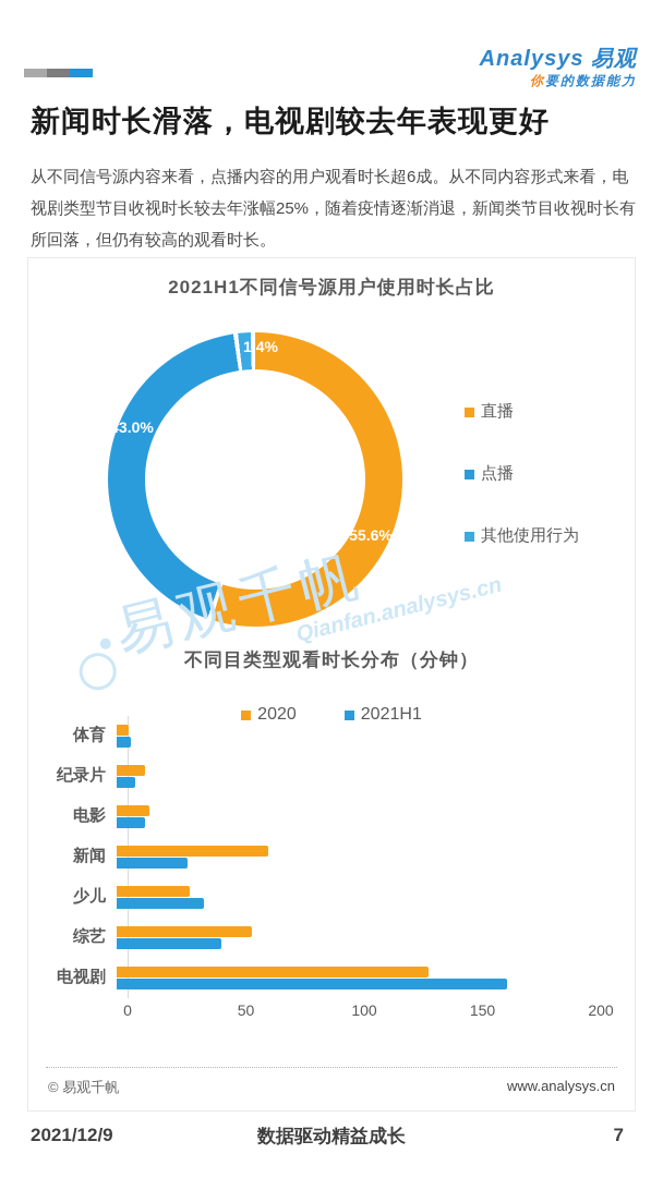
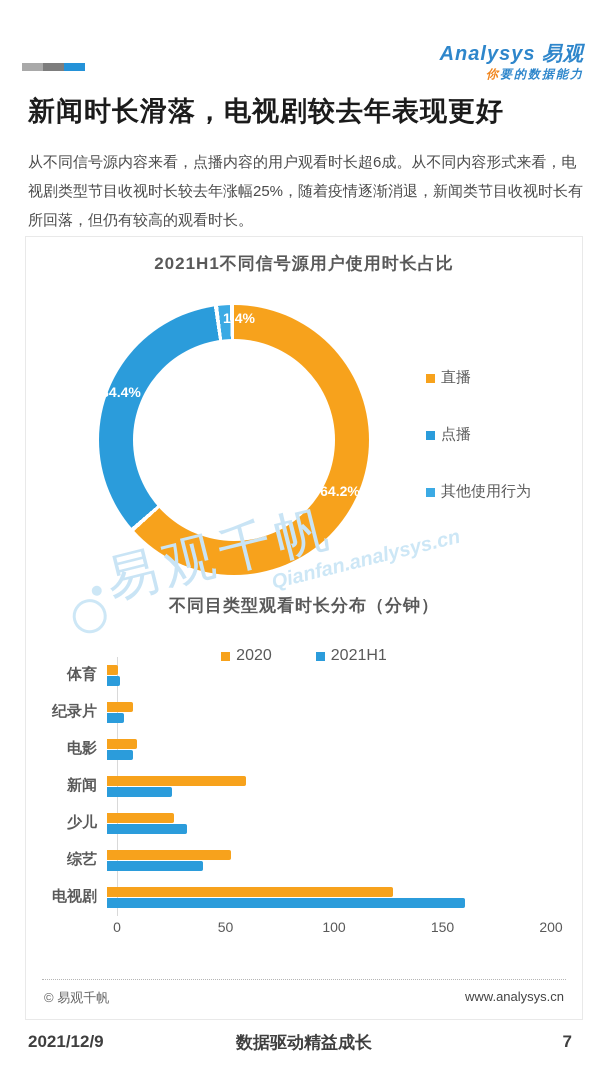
2021H1不同信号源用户使用时长占比/直播: 55.6% -> 64.2%
2021H1不同信号源用户使用时长占比/点播: 43.0% -> 34.4%
